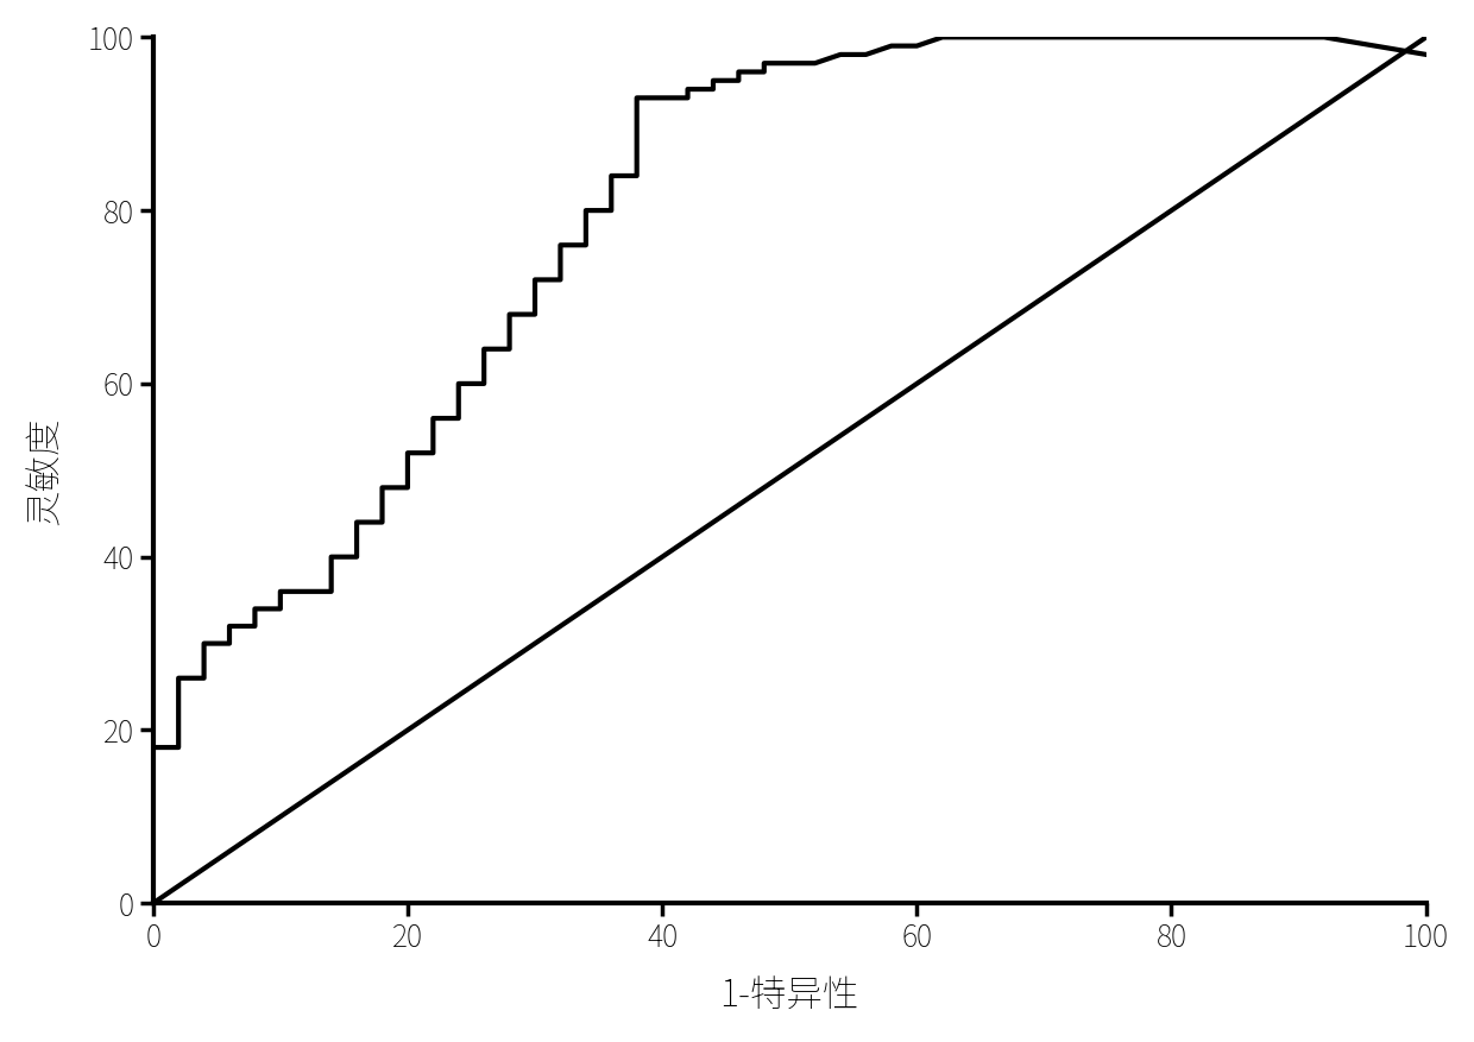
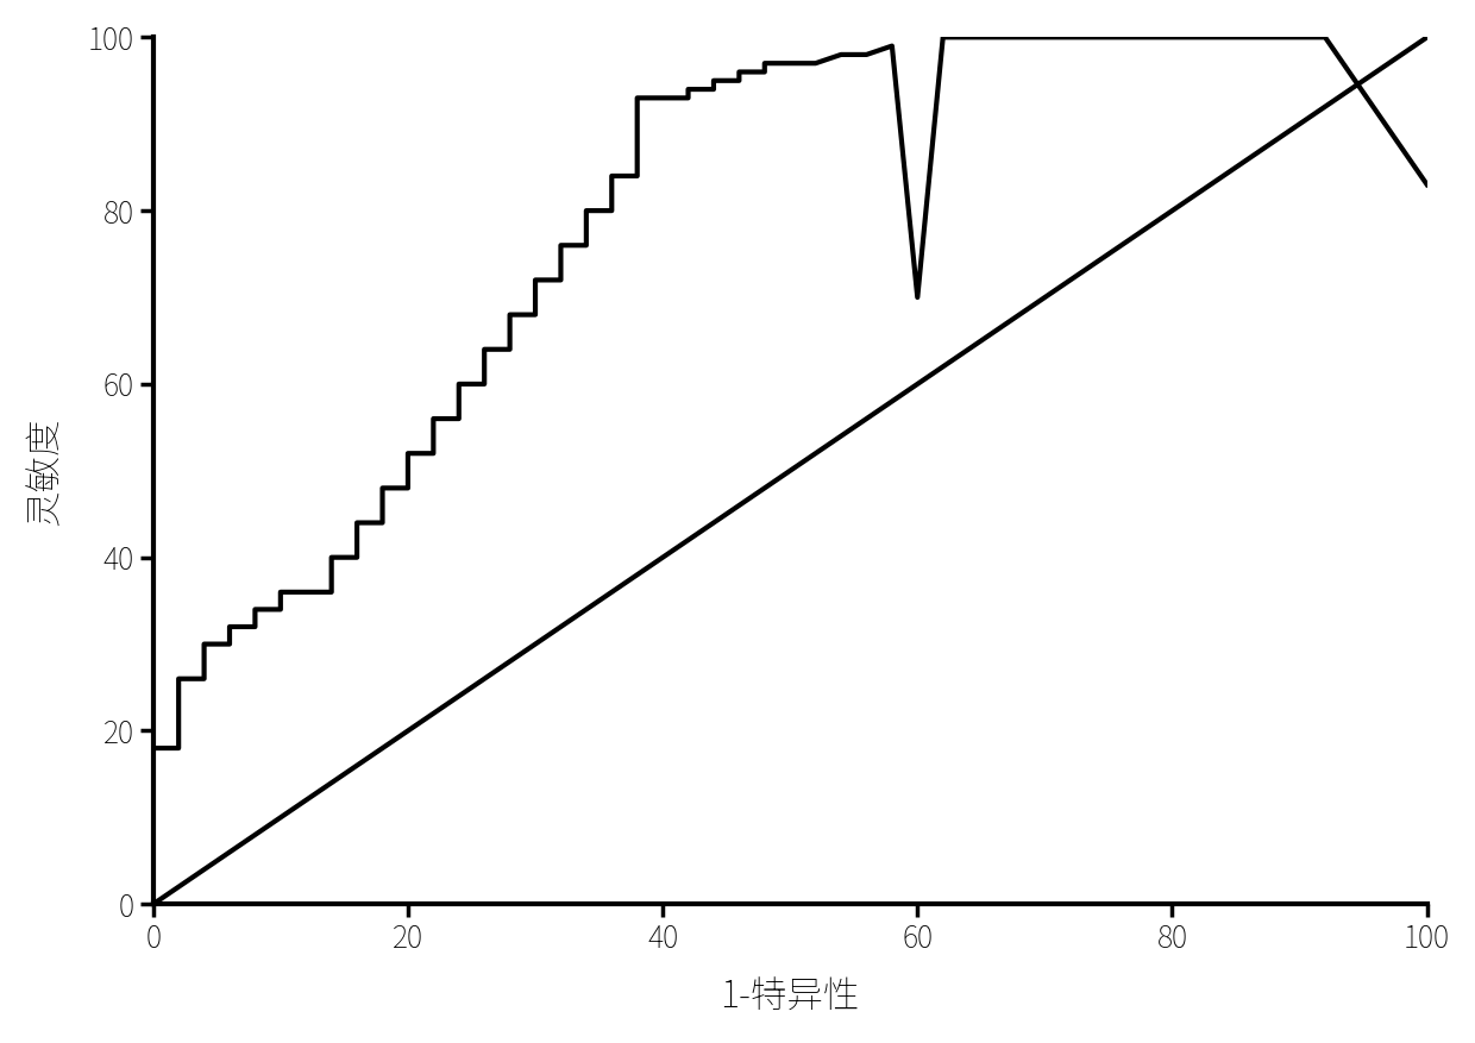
60: 99 -> 70
100: 98 -> 83
